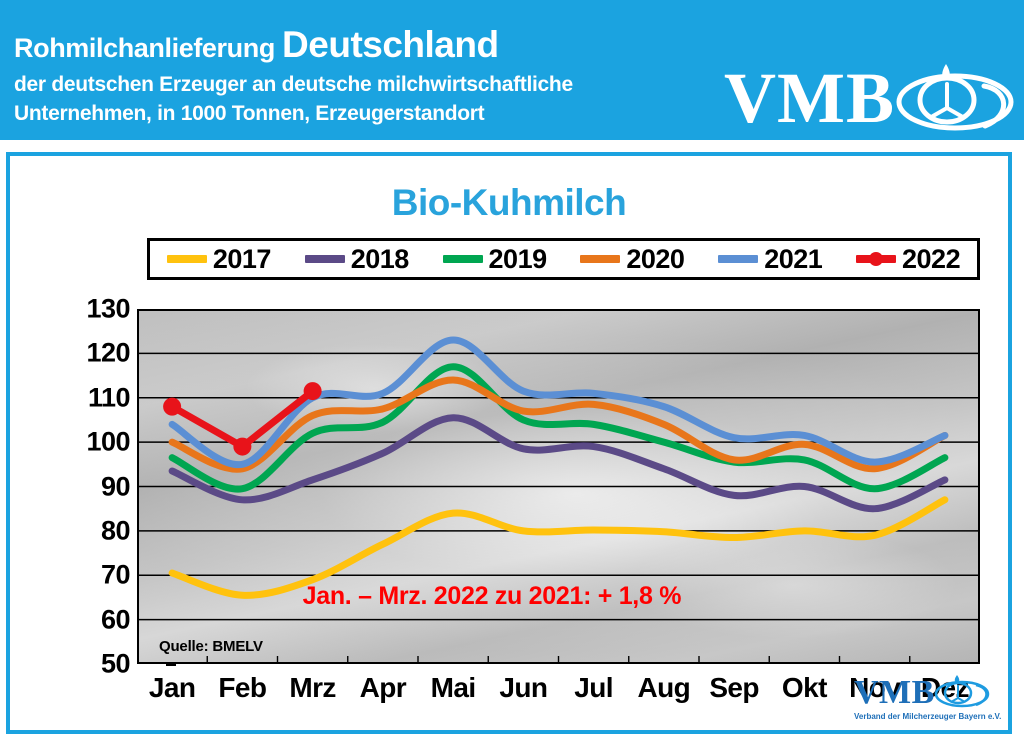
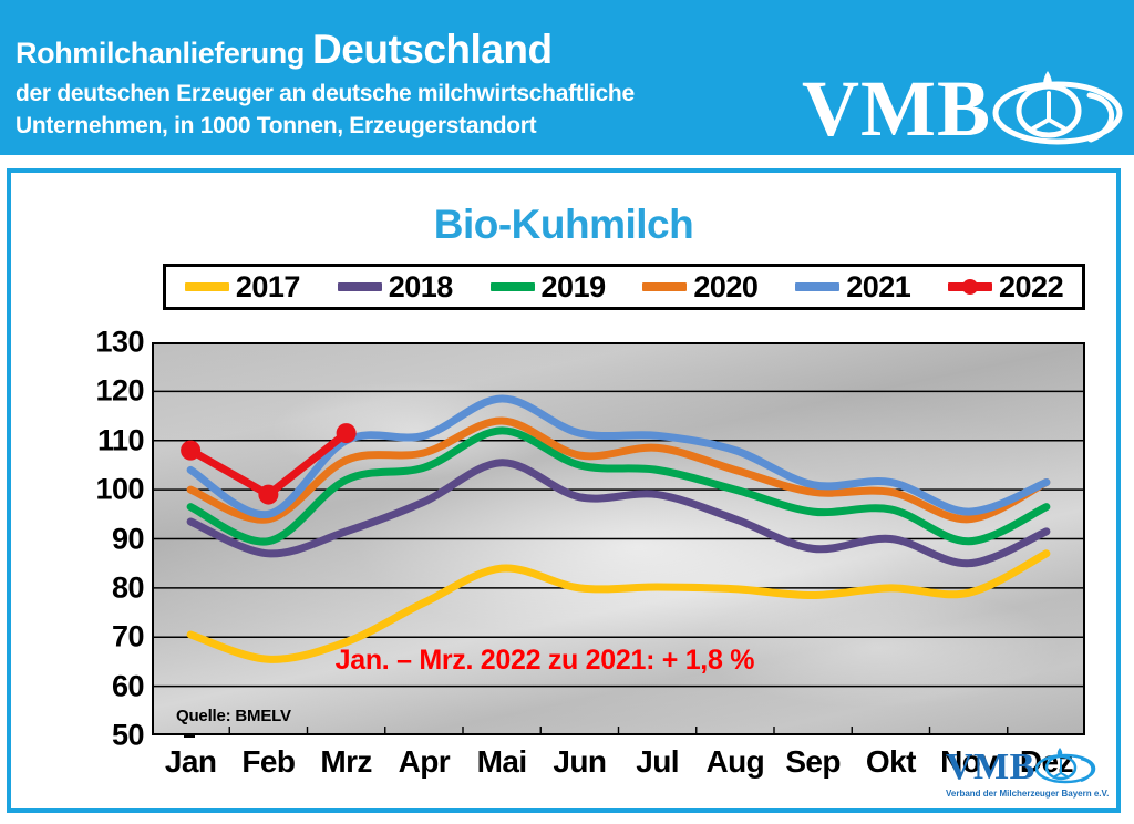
2019/Mai: 117 -> 112
2021/Mai: 123 -> 118
2020/Sep: 96 -> 100
